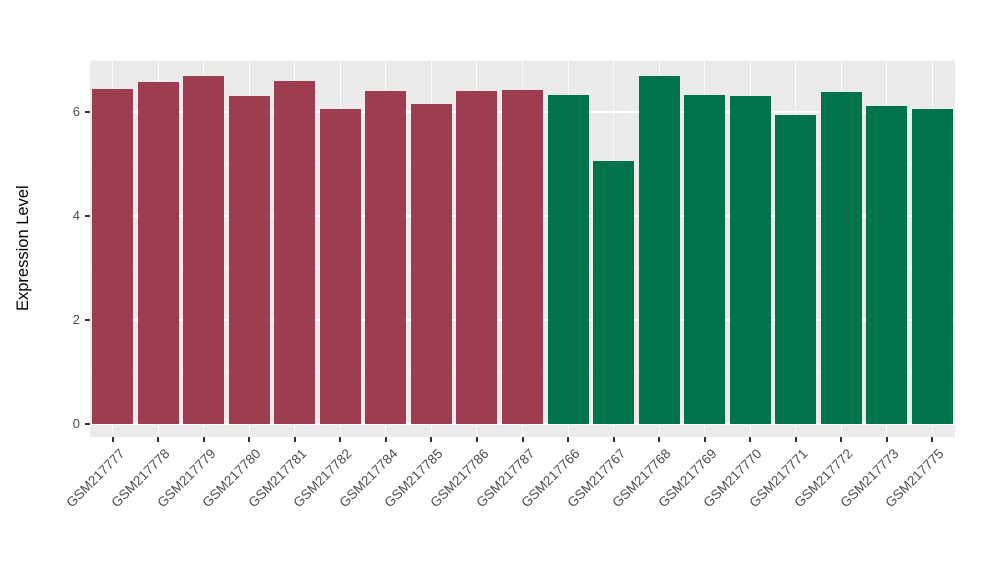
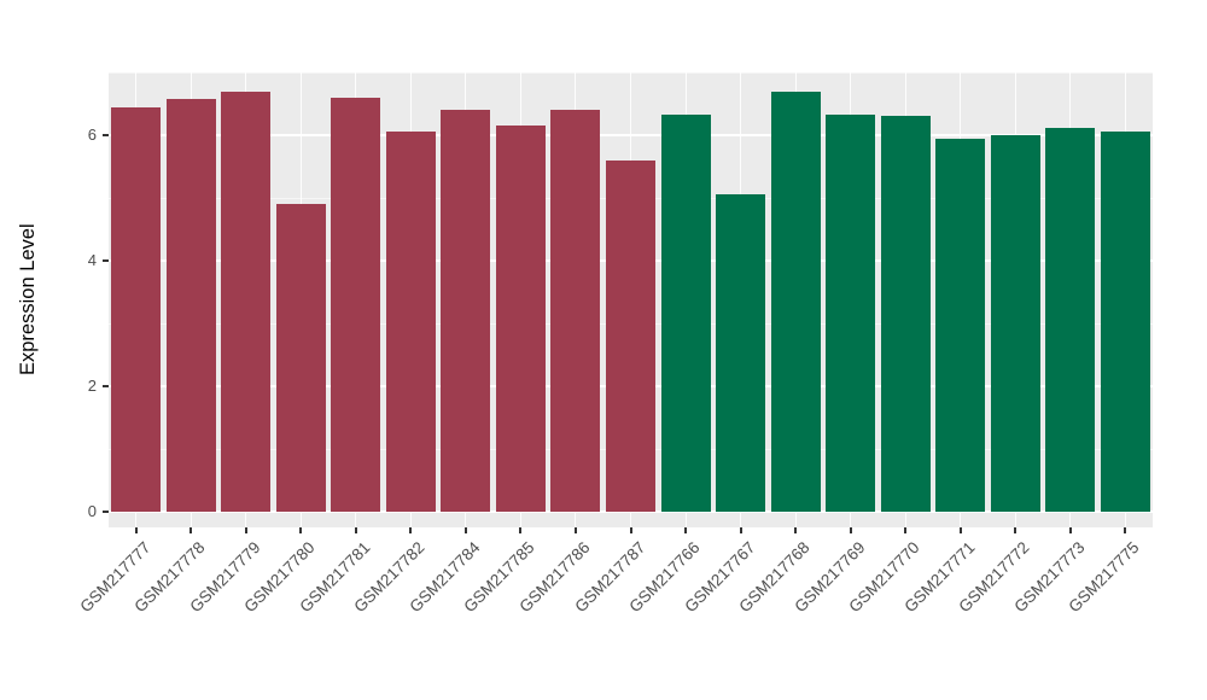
GSM217780: 6.3 -> 4.9
GSM217787: 6.4 -> 5.6
GSM217772: 6.4 -> 6.0
